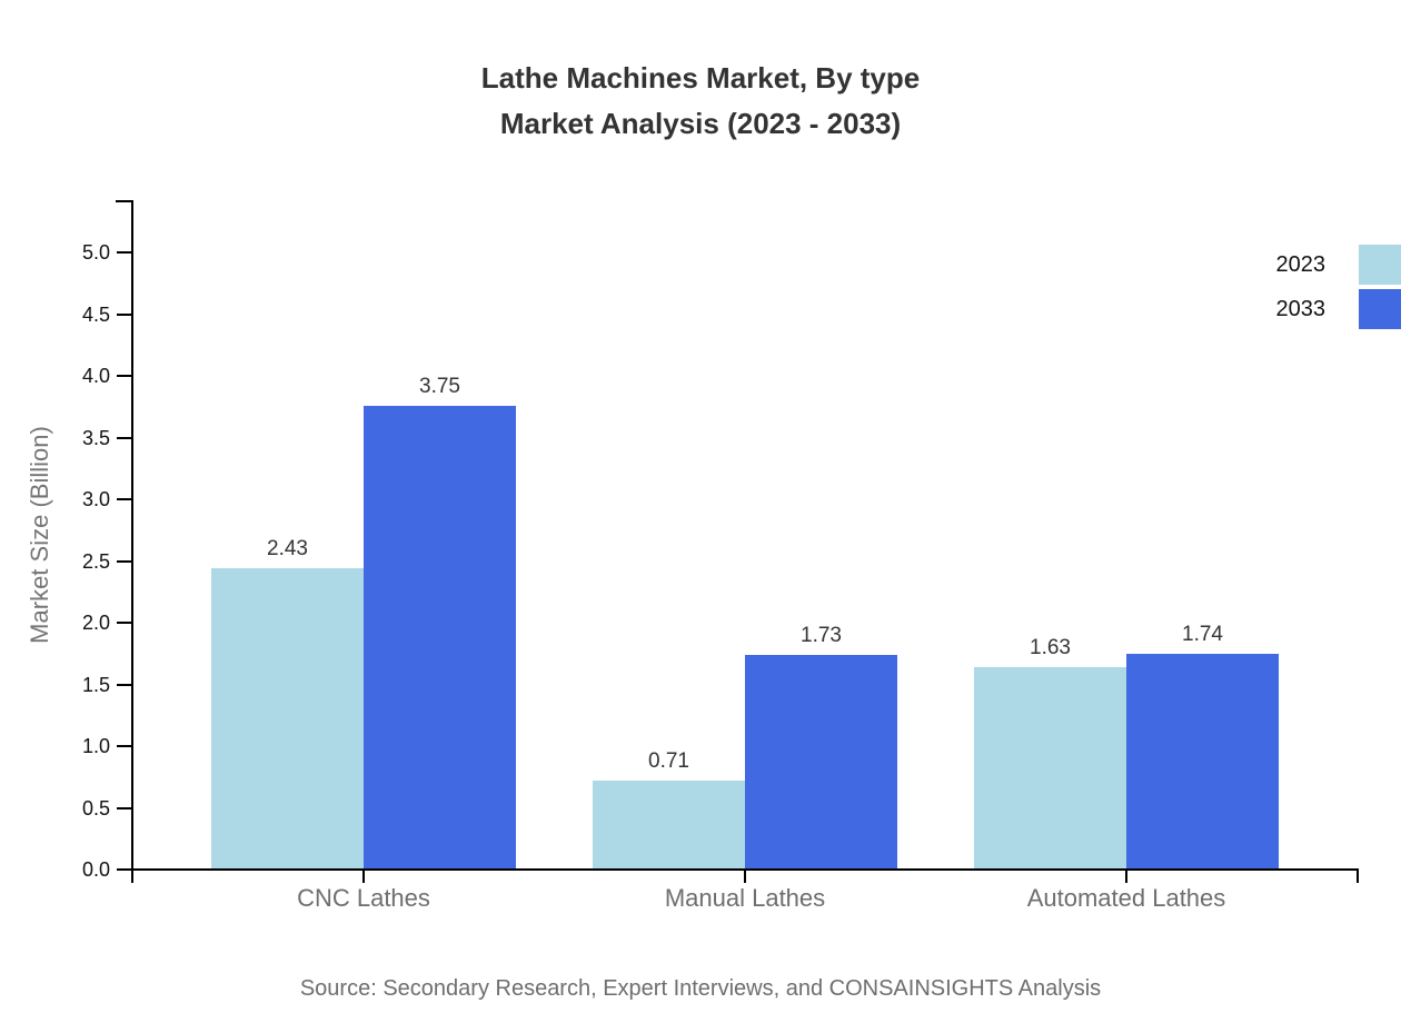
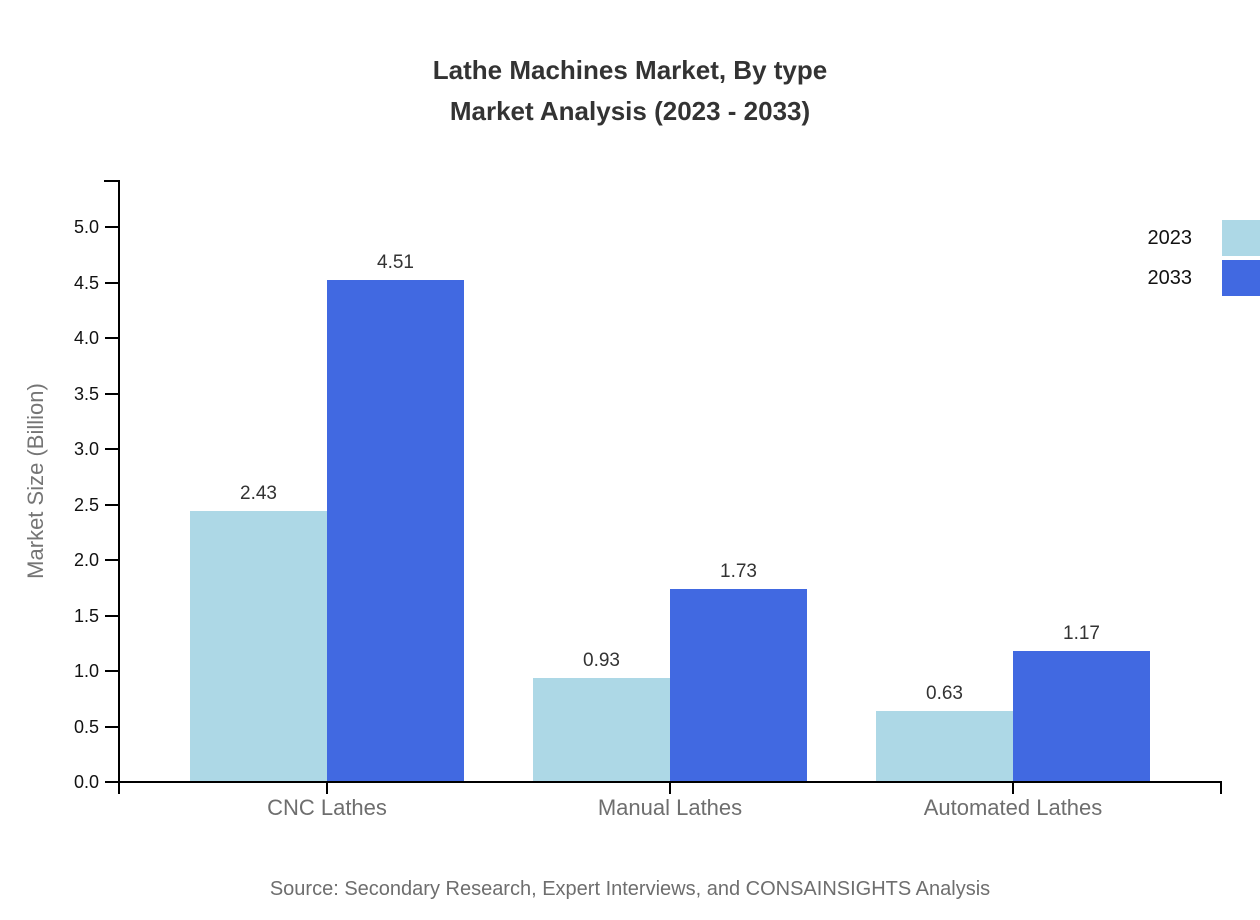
2033/CNC Lathes: 3.75 -> 4.51
2023/Manual Lathes: 0.71 -> 0.93
2023/Automated Lathes: 1.63 -> 0.63
2033/Automated Lathes: 1.74 -> 1.17
